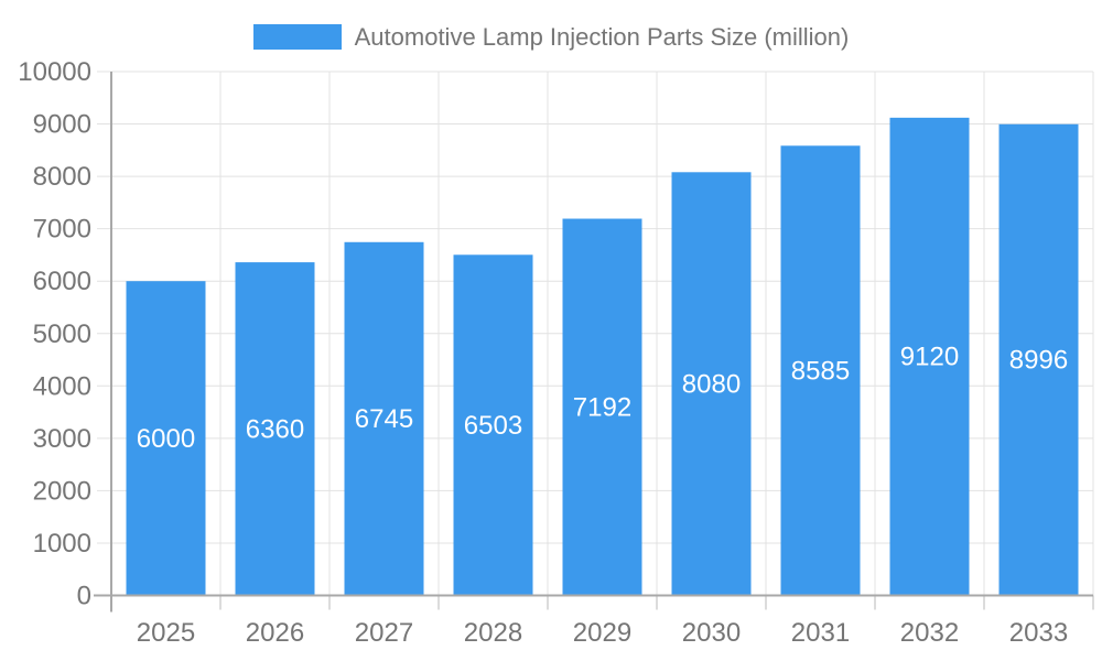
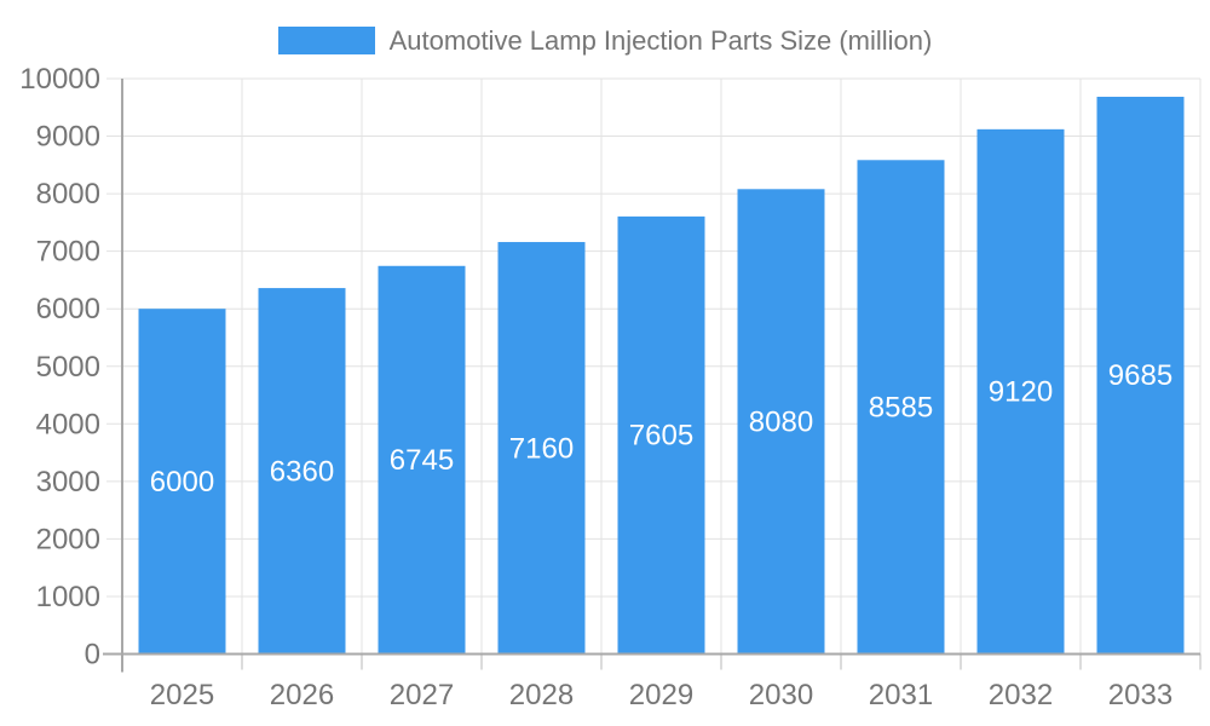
2028: 6503 -> 7160
2029: 7192 -> 7605
2033: 8996 -> 9685
